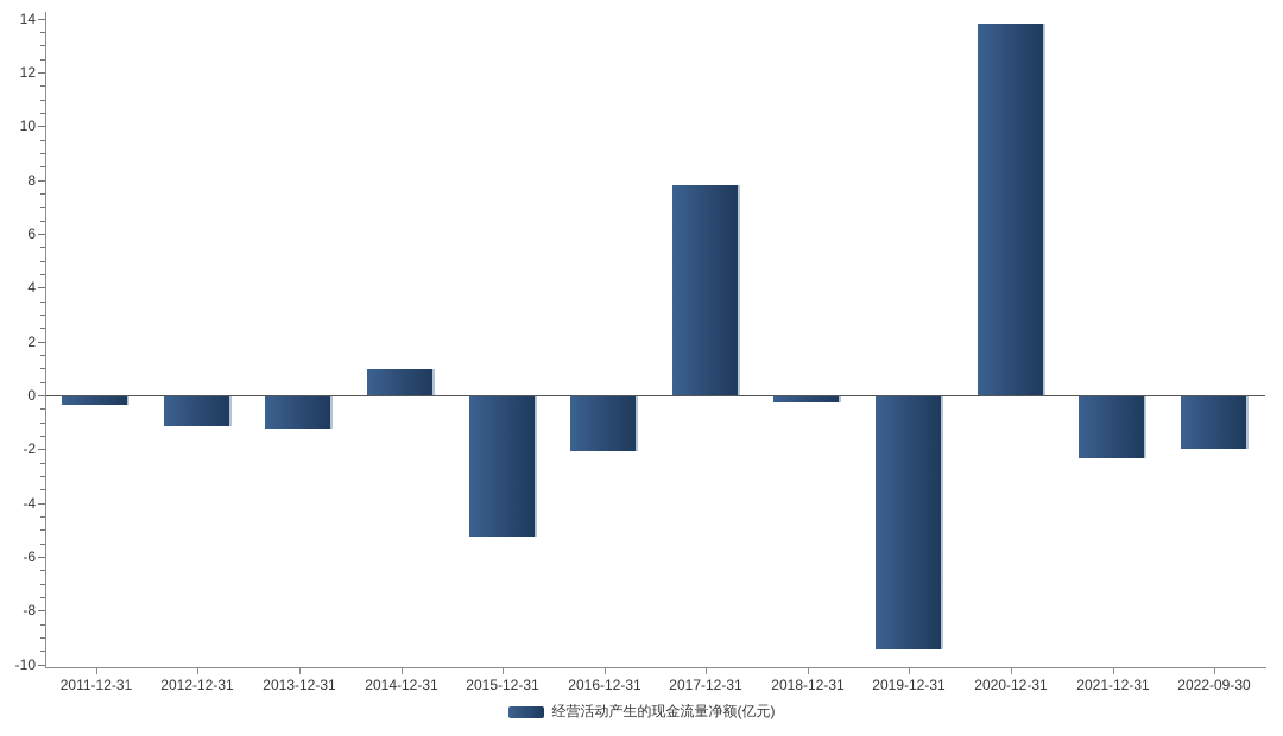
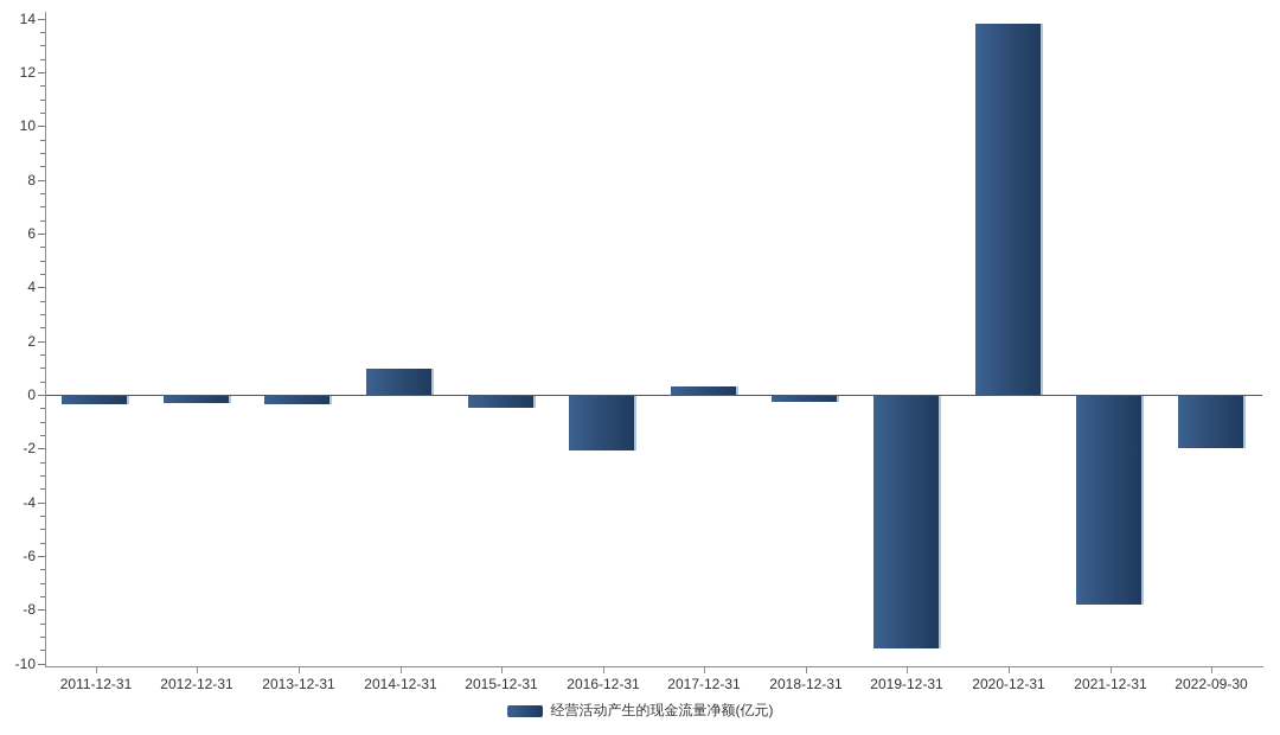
2012-12-31: -1.1 -> -0.3
2013-12-31: -1.2 -> -0.3
2015-12-31: -5.2 -> -0.5
2017-12-31: 7.8 -> 0.3
2021-12-31: -2.3 -> -7.8
